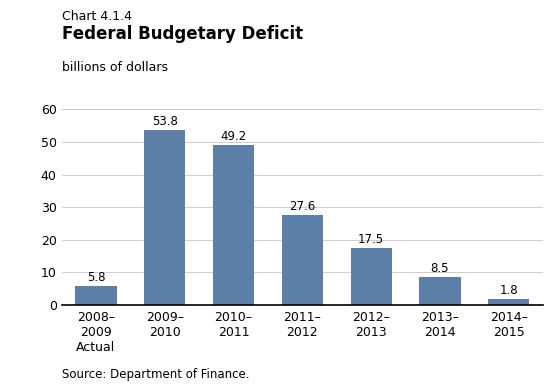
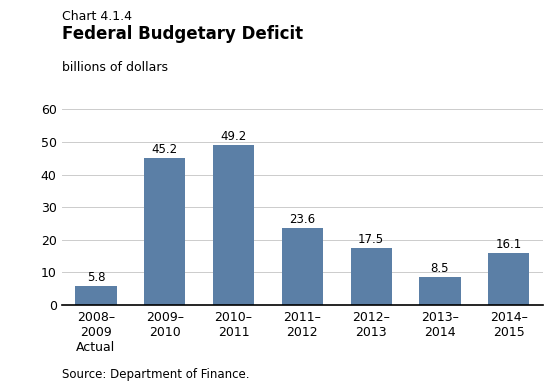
2009– 2010: 53.8 -> 45.2
2011– 2012: 27.6 -> 23.6
2014– 2015: 1.8 -> 16.1
